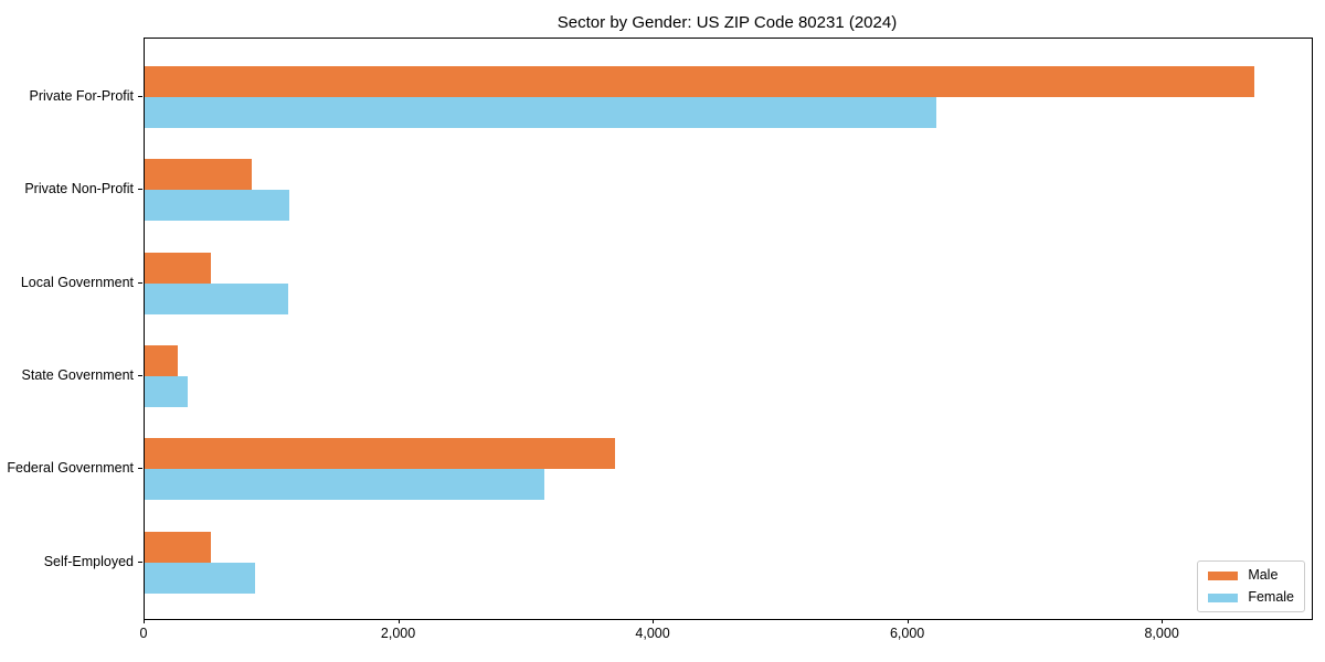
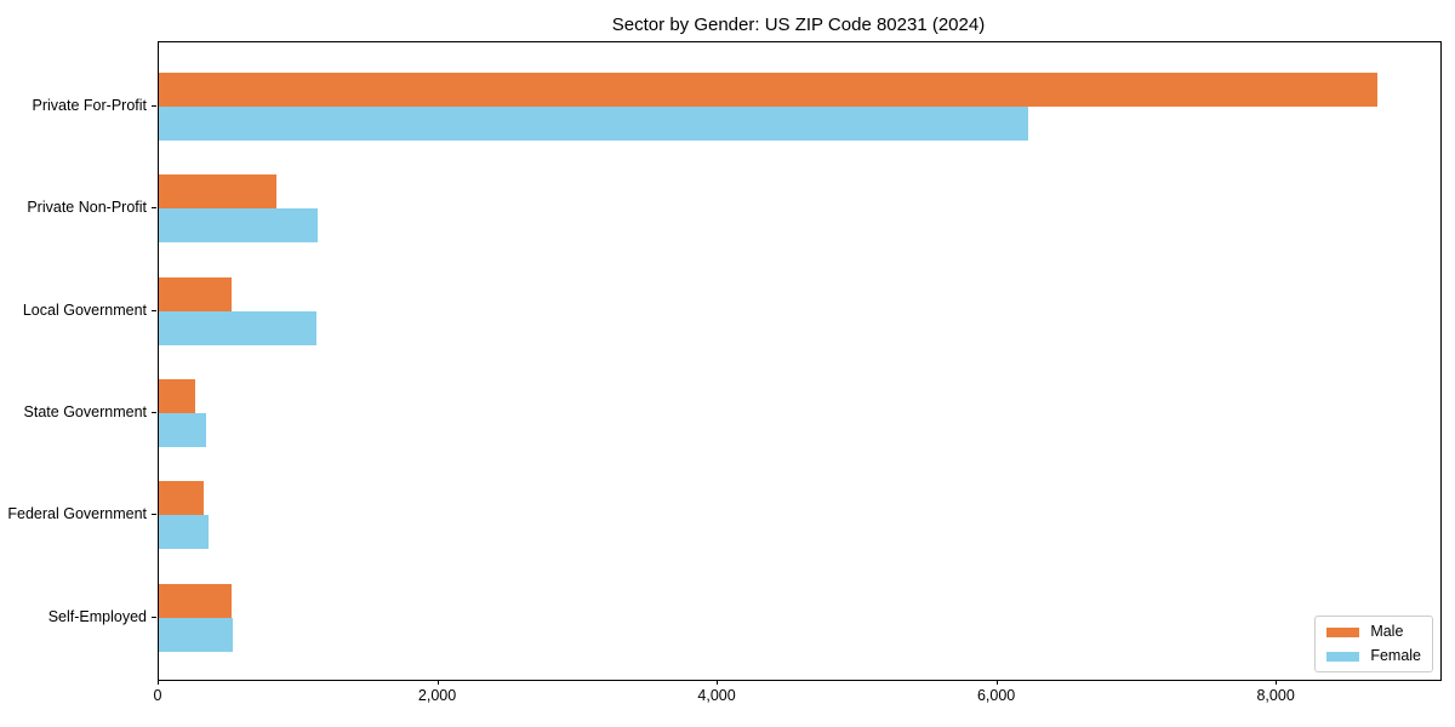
Male/Federal Government: 3700 -> 320
Female/Federal Government: 3140 -> 360
Female/Self-Employed: 870 -> 530
